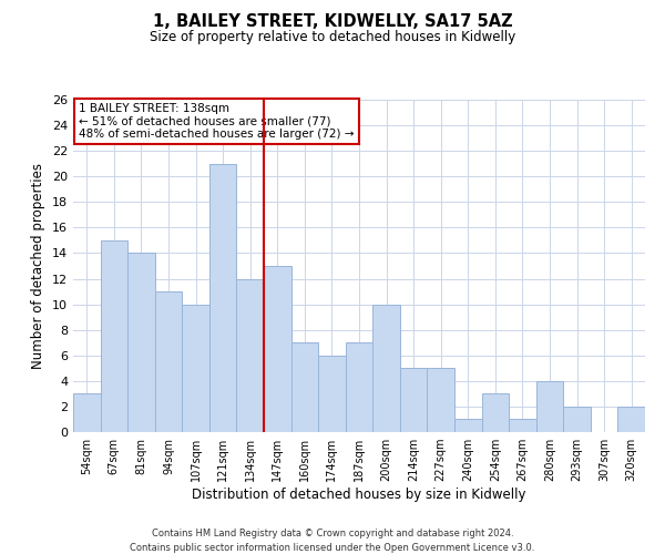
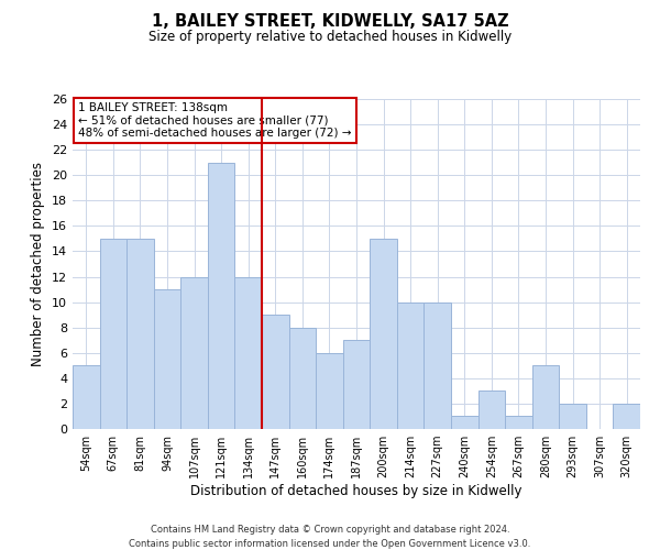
54sqm: 3 -> 5
81sqm: 14 -> 15
107sqm: 10 -> 12
147sqm: 13 -> 9
160sqm: 7 -> 8
200sqm: 10 -> 15
214sqm: 5 -> 10
227sqm: 5 -> 10
280sqm: 4 -> 5
